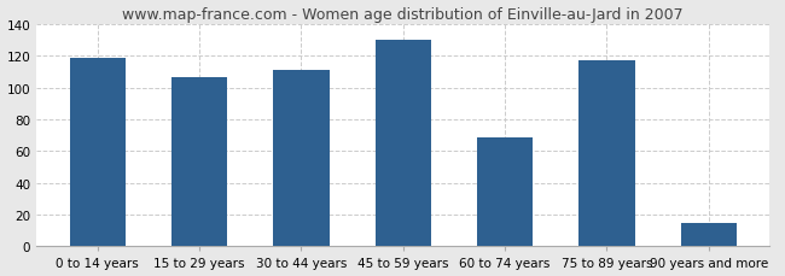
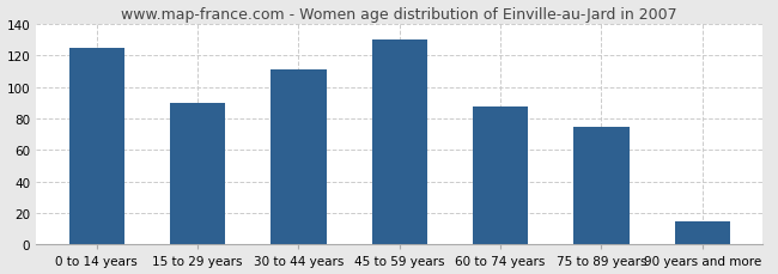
0 to 14 years: 119 -> 125
15 to 29 years: 107 -> 90
60 to 74 years: 69 -> 88
75 to 89 years: 117 -> 75
